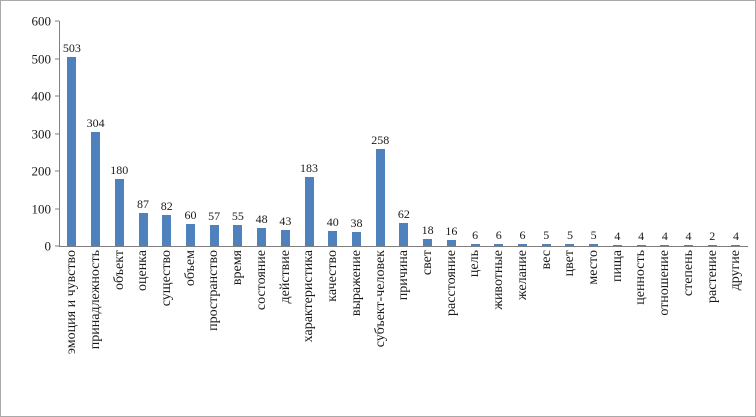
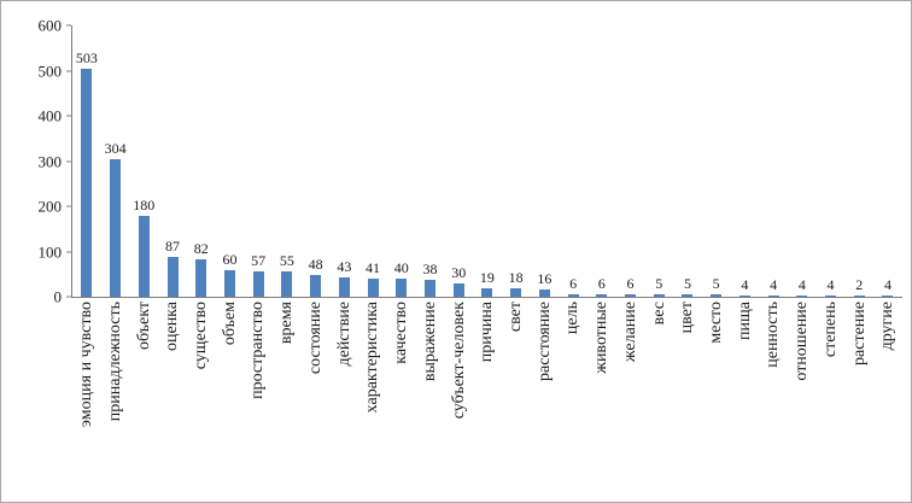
характеристика: 183 -> 41
субъект-человек: 258 -> 30
причина: 62 -> 19
